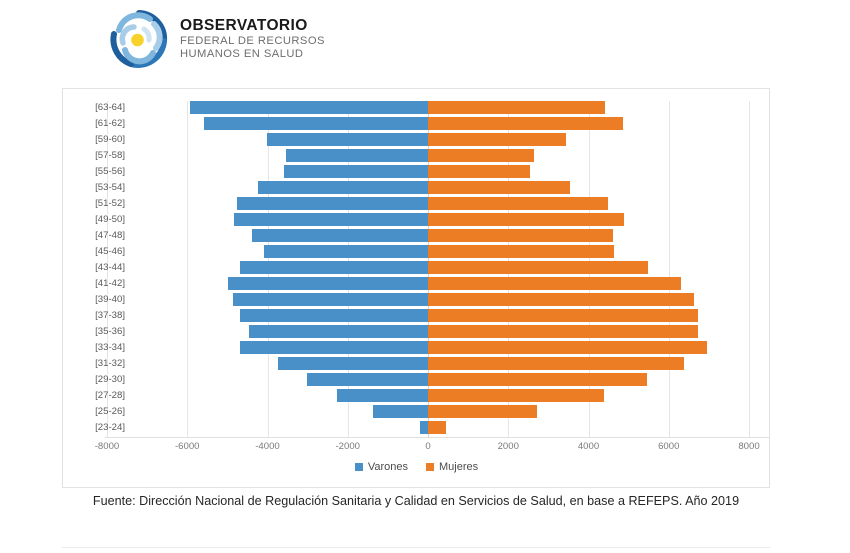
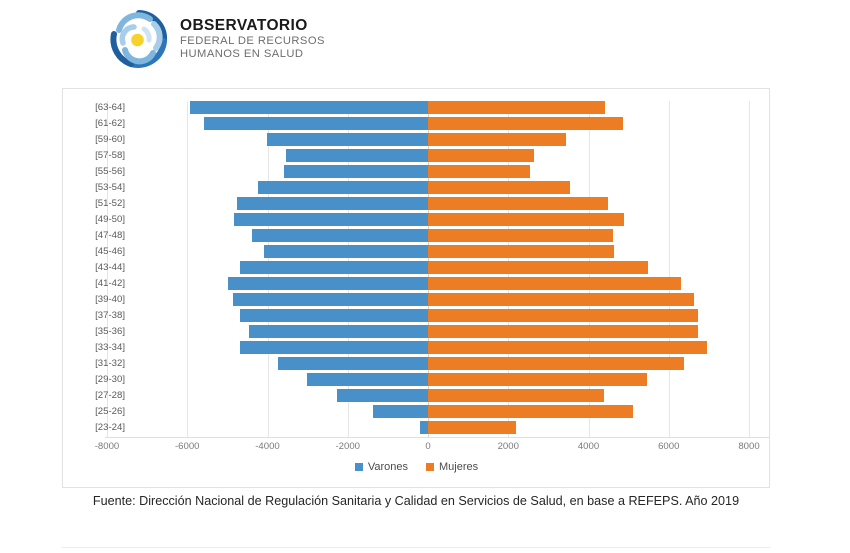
Mujeres/[25-26]: 2700 -> 5100
Mujeres/[23-24]: 400 -> 2200
